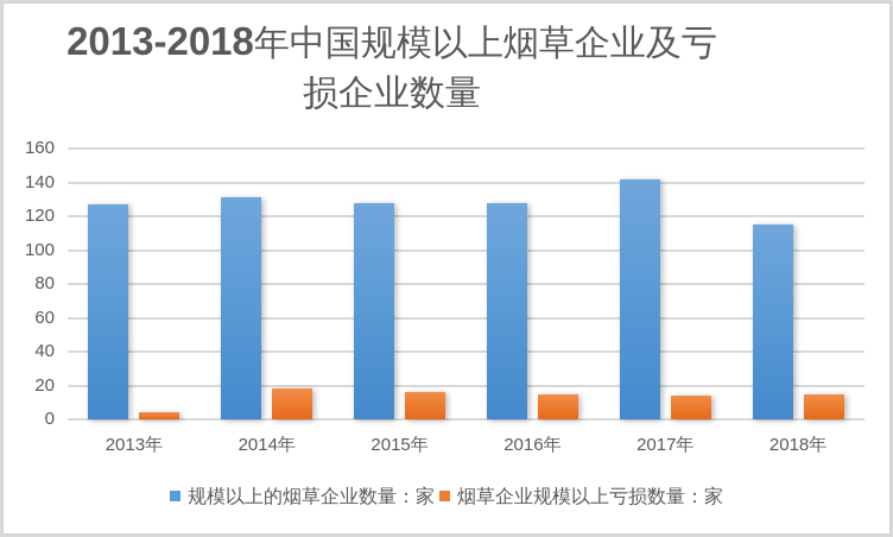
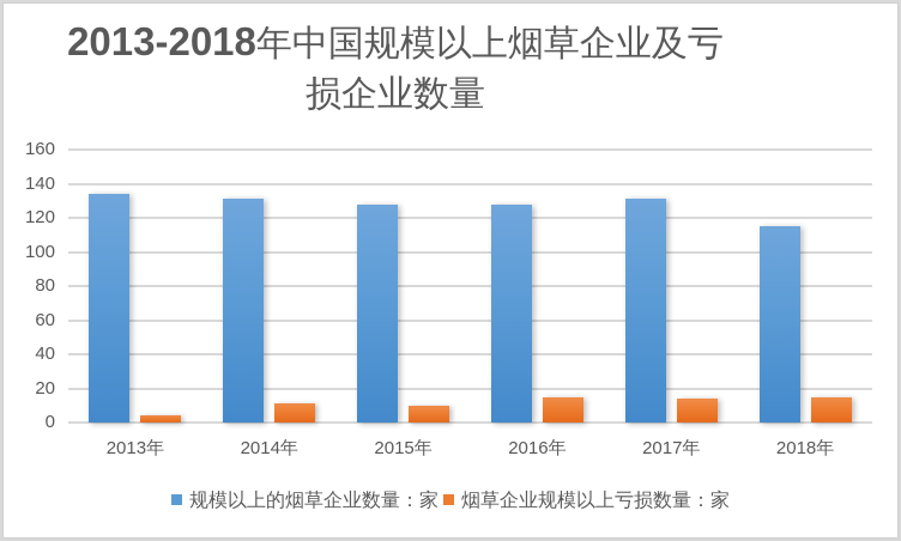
规模以上的烟草企业数量：家/2013年: 127 -> 134
烟草企业规模以上亏损数量：家/2014年: 18 -> 11
烟草企业规模以上亏损数量：家/2015年: 16 -> 10
规模以上的烟草企业数量：家/2017年: 142 -> 131
